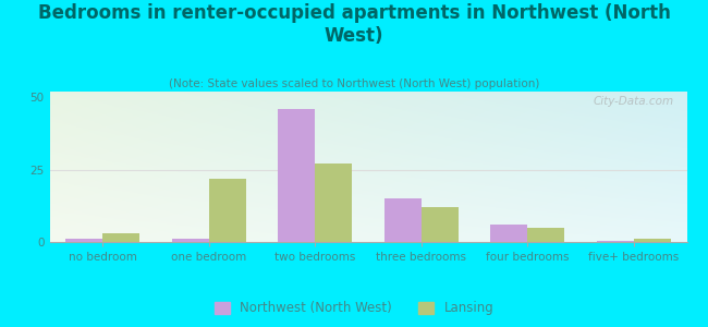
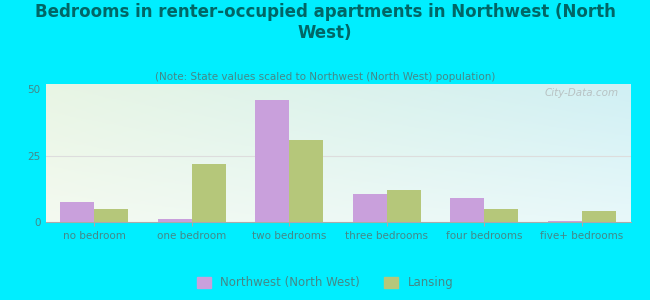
Northwest (North West)/no bedroom: 1.0 -> 7.5
Lansing/no bedroom: 3 -> 5
Lansing/two bedrooms: 27 -> 31
Northwest (North West)/three bedrooms: 15.0 -> 10.5
Northwest (North West)/four bedrooms: 6.0 -> 9.0
Lansing/five+ bedrooms: 1 -> 4
